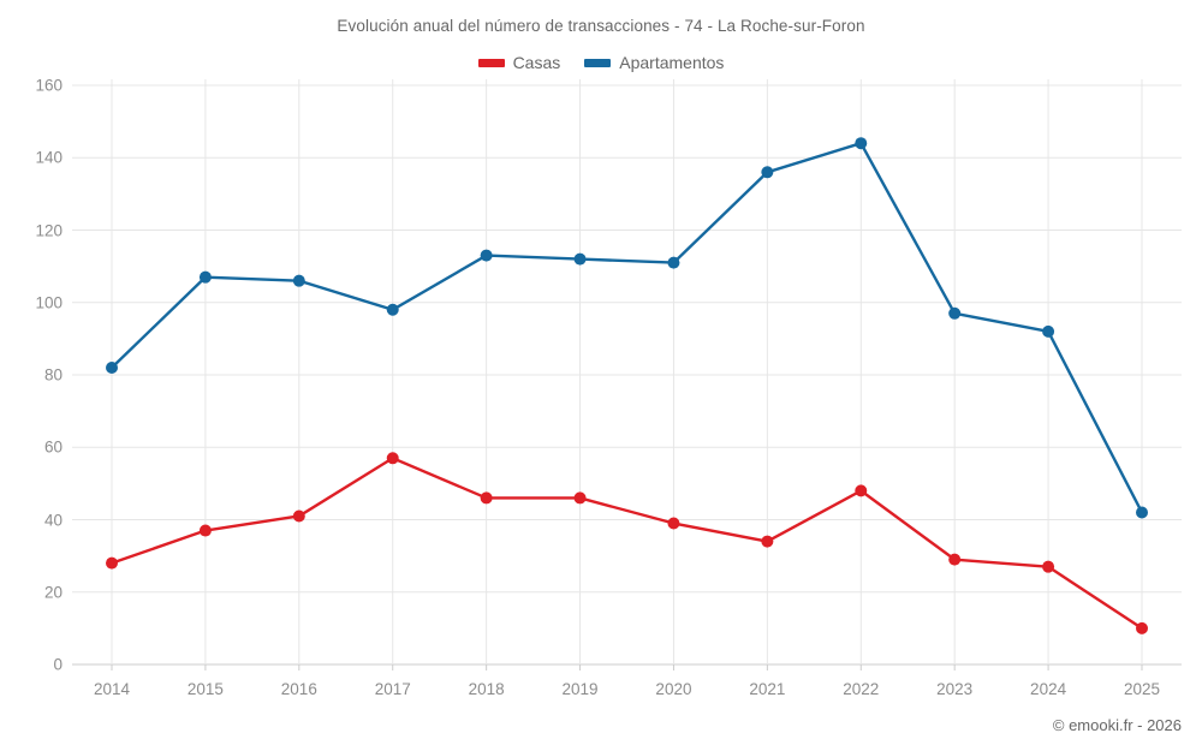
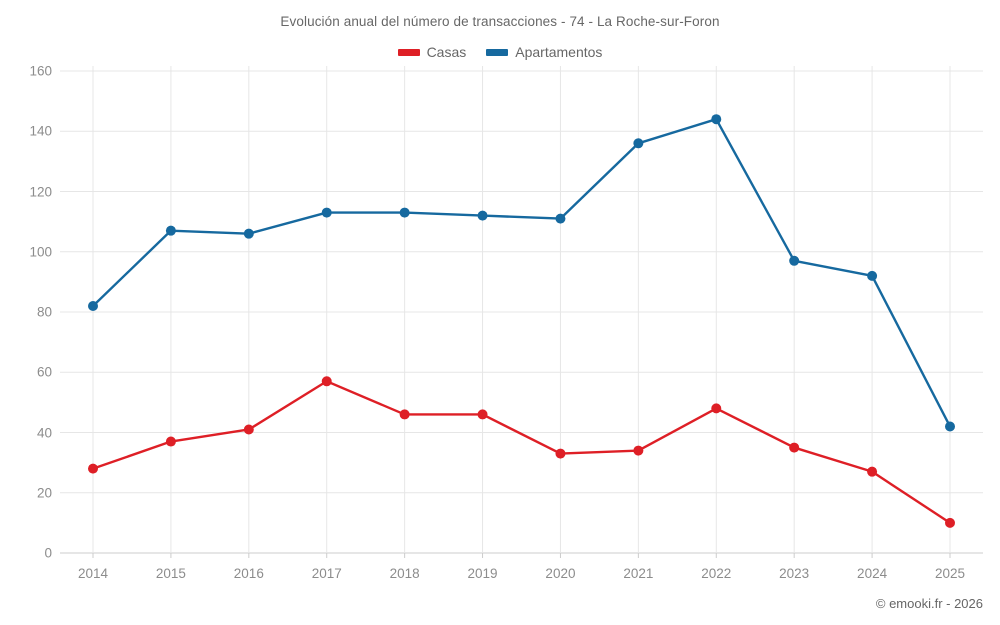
Apartamentos/2017: 98 -> 113
Casas/2020: 39 -> 33
Casas/2023: 29 -> 35
